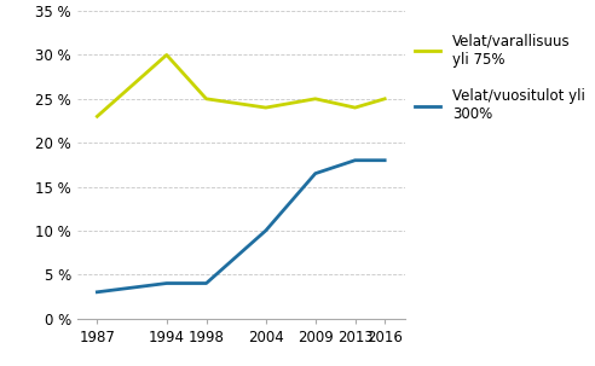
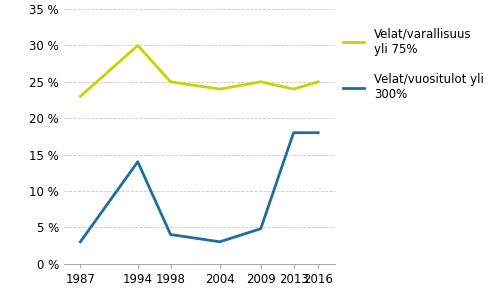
Velat/vuositulot yli 300%/1994: 4.0 % -> 14.0 %
Velat/vuositulot yli 300%/2004: 10.0 % -> 3.0 %
Velat/vuositulot yli 300%/2009: 16.5 % -> 4.8 %
